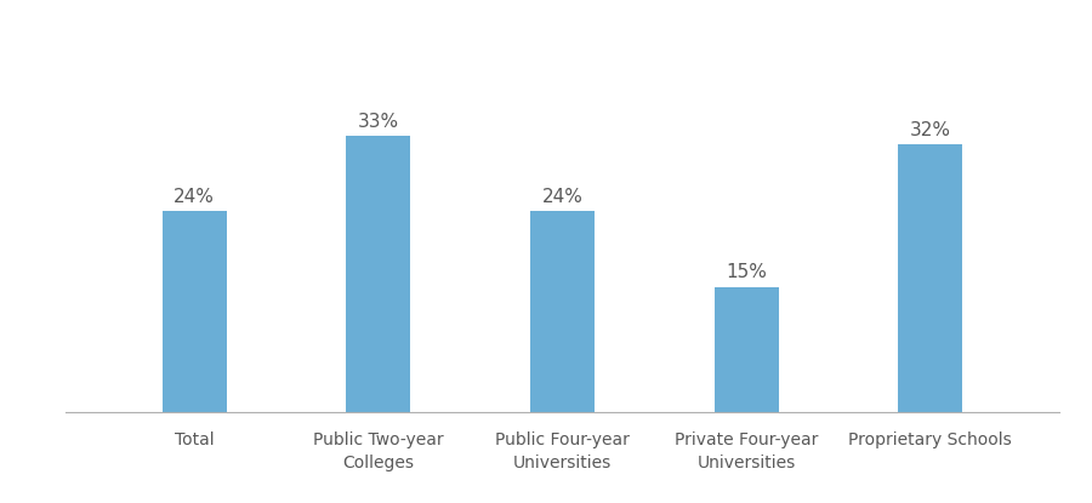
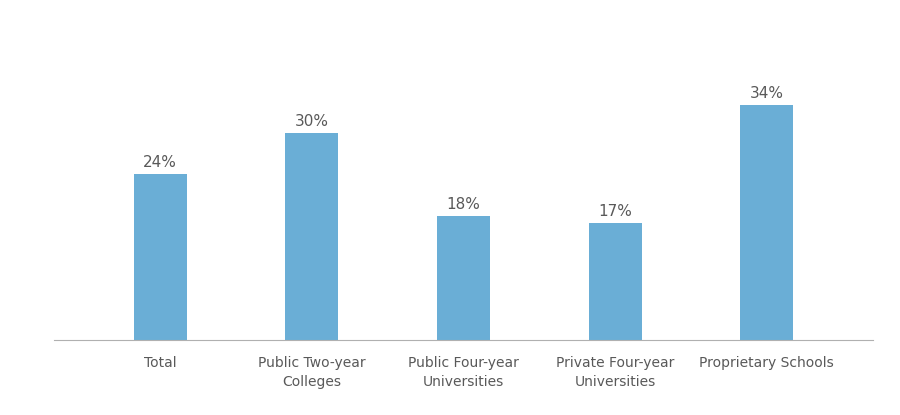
Public Two-year Colleges: 33% -> 30%
Public Four-year Universities: 24% -> 18%
Private Four-year Universities: 15% -> 17%
Proprietary Schools: 32% -> 34%
